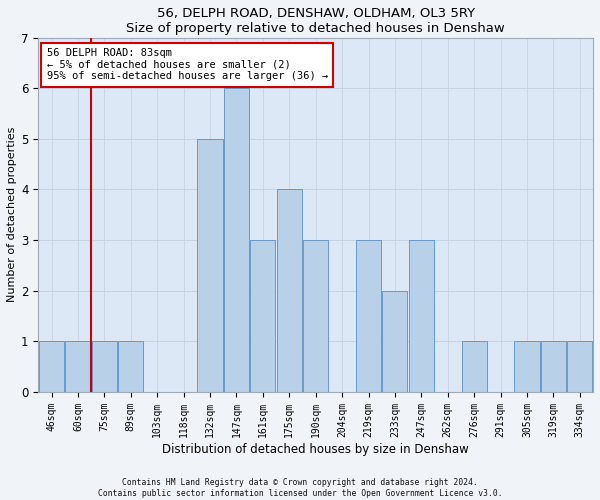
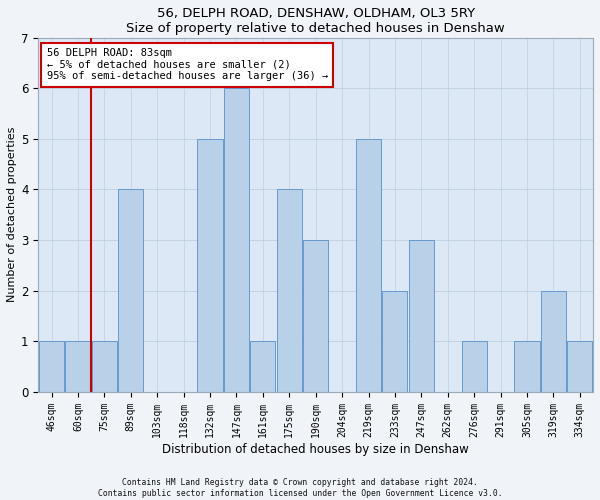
89sqm: 1 -> 4
161sqm: 3 -> 1
219sqm: 3 -> 5
319sqm: 1 -> 2
